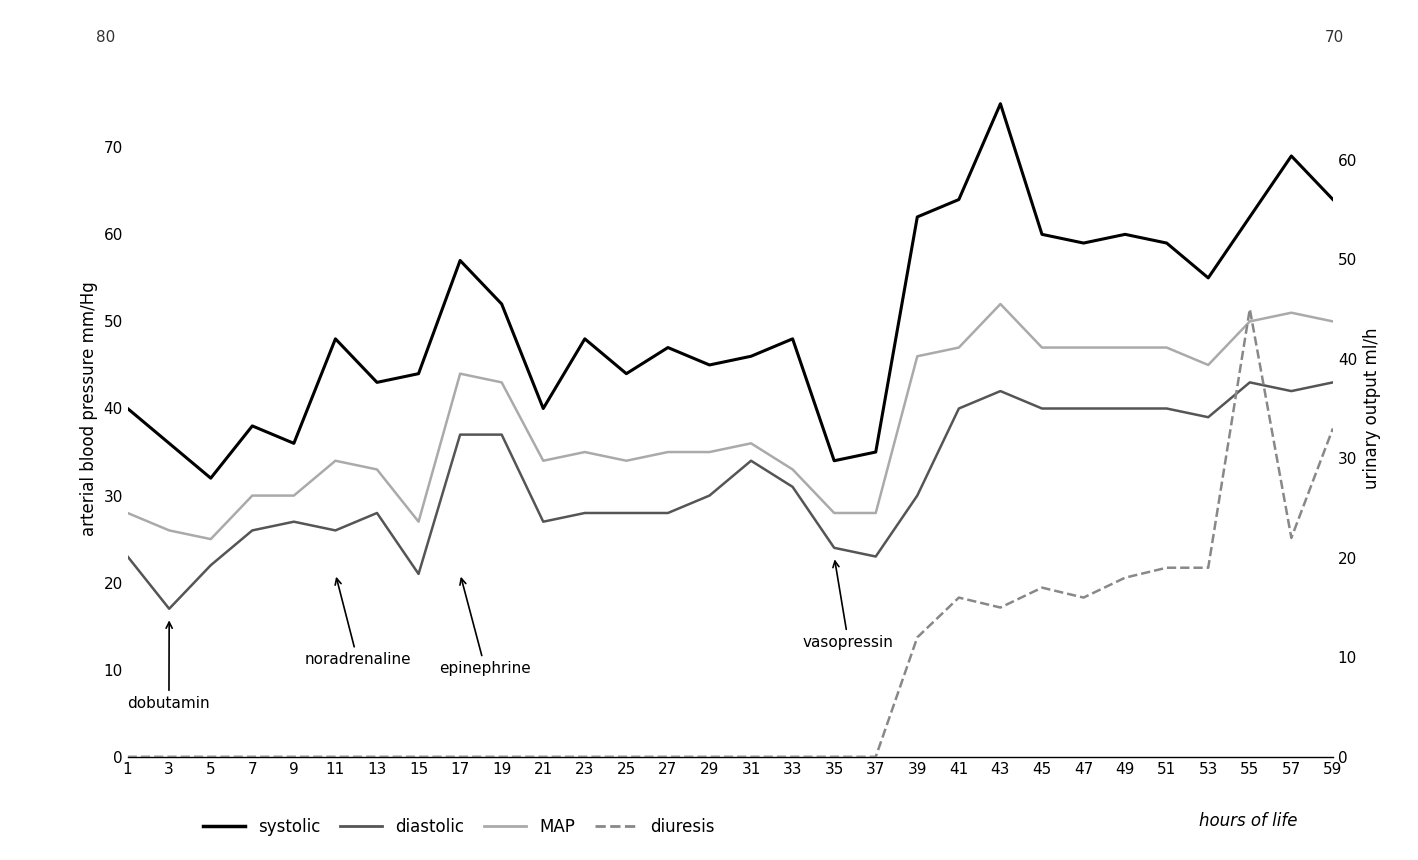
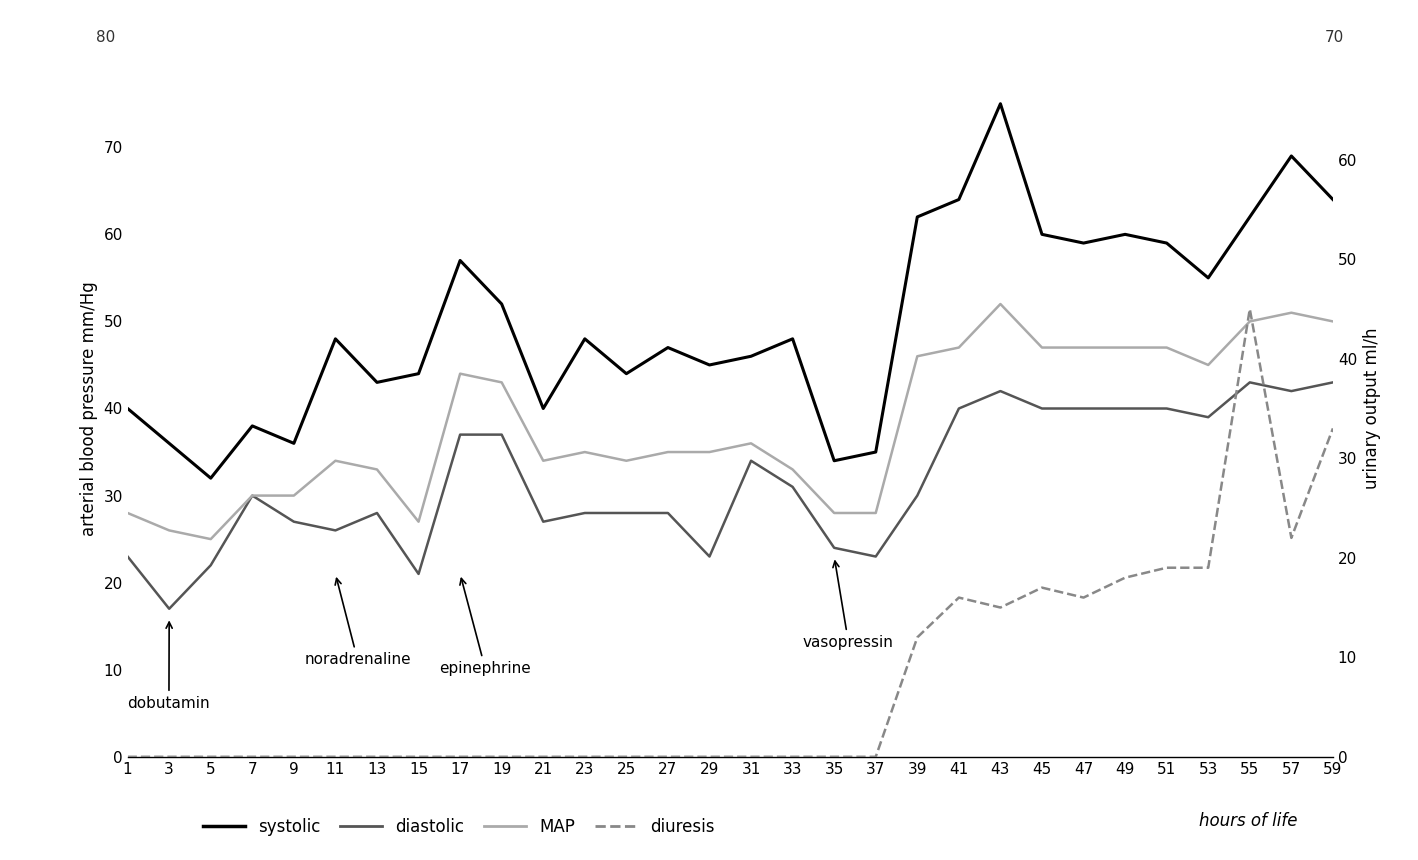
diastolic/7: 26 -> 30
diastolic/29: 30 -> 23
